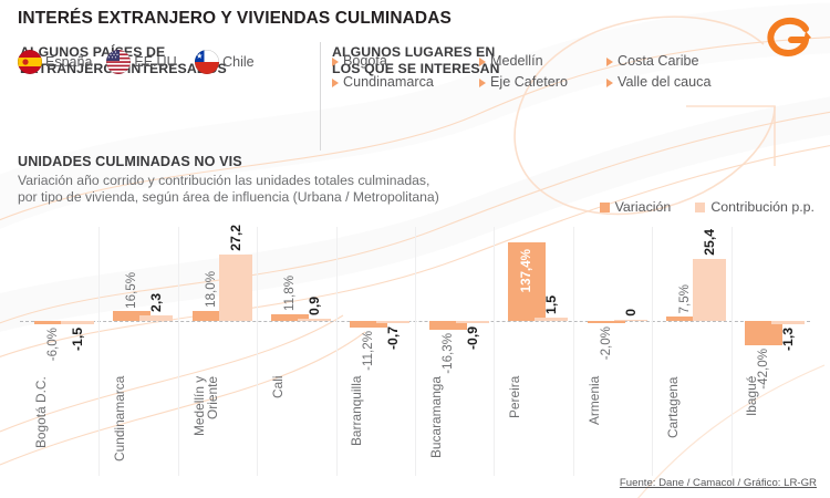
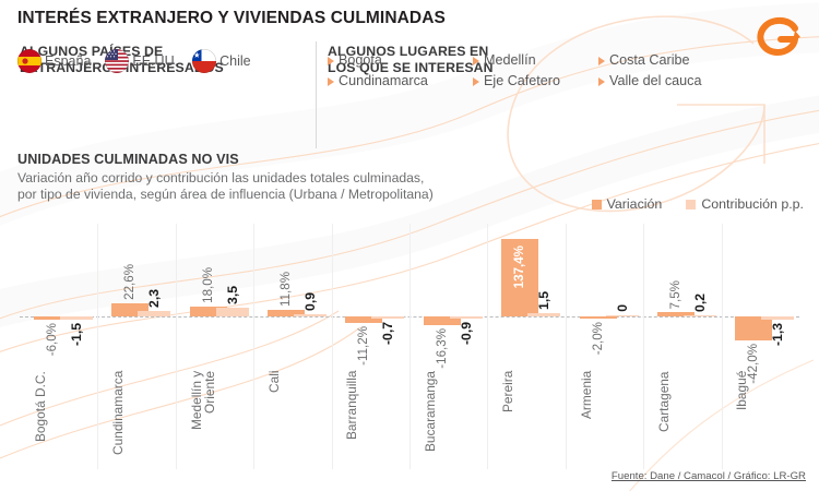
Variación/Cundinamarca: 16,5% -> 22,6%
Contribución p.p./Medellín y Oriente: 27,2 -> 3,5
Contribución p.p./Cartagena: 25,4 -> 0,2
